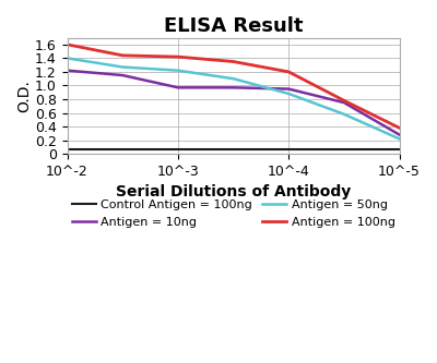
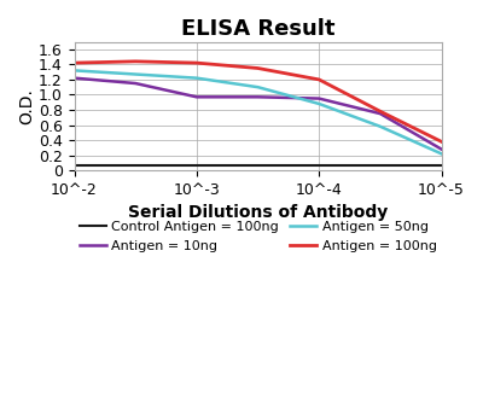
Antigen = 50ng/10^-2: 1.40 -> 1.32
Antigen = 100ng/10^-2: 1.60 -> 1.42
